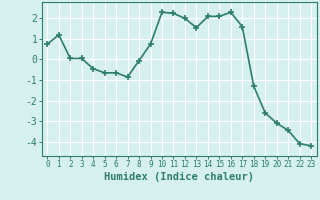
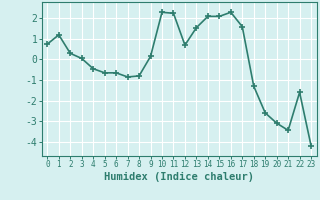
2: 0.05 -> 0.30
8: -0.05 -> -0.80
9: 0.75 -> 0.15
12: 2.00 -> 0.70
22: -4.10 -> -1.60
